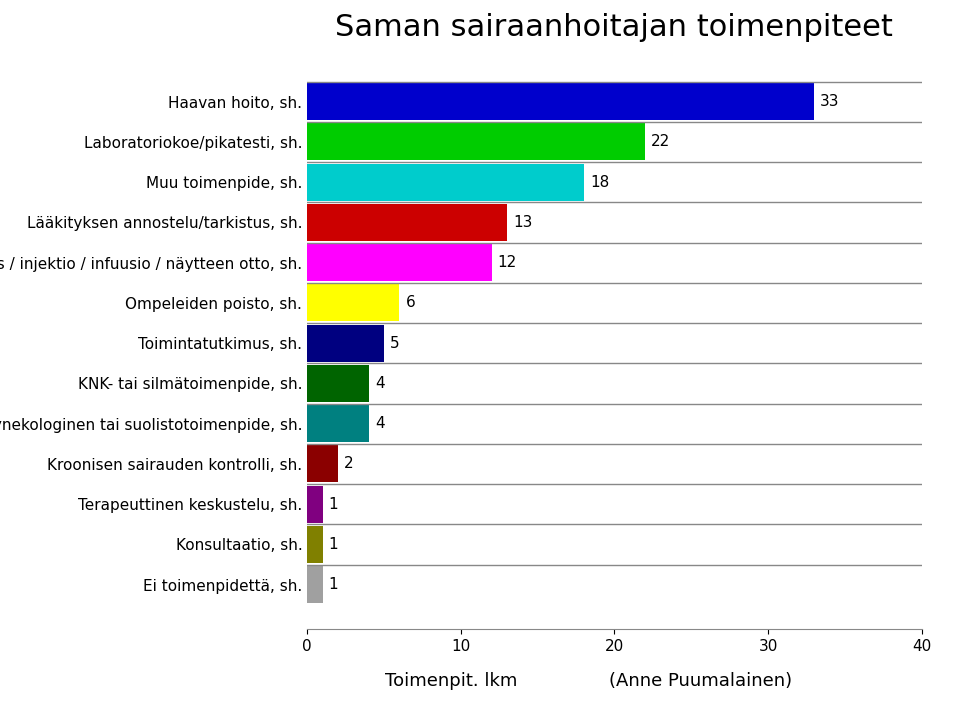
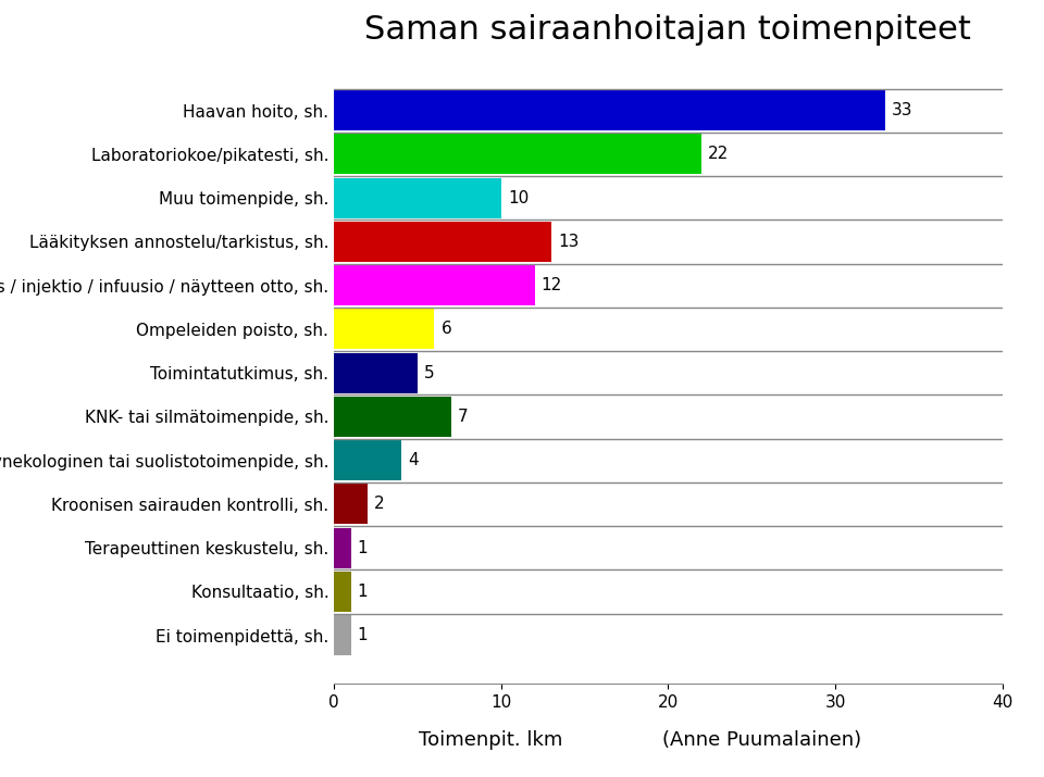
Muu toimenpide, sh.: 18 -> 10
KNK- tai silmätoimenpide, sh.: 4 -> 7
